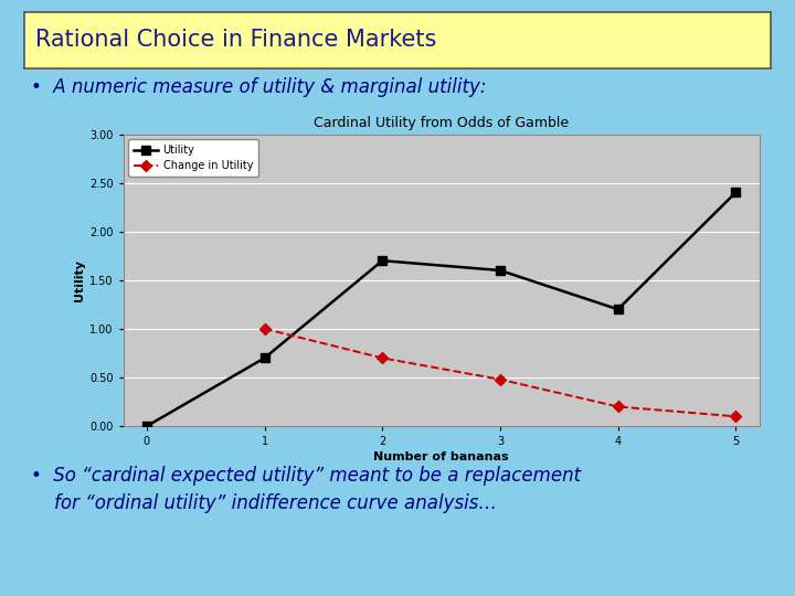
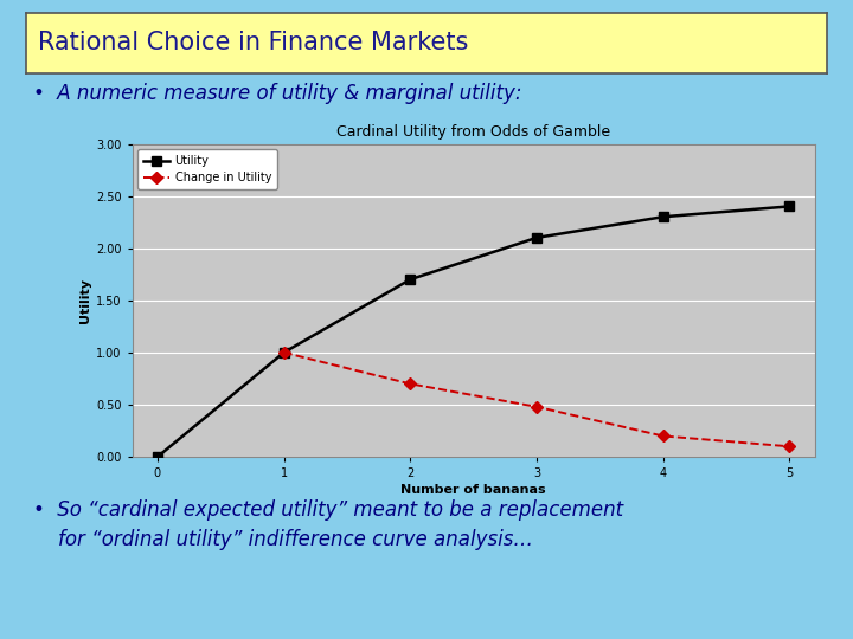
Utility/1: 0.7 -> 1.0
Utility/3: 1.6 -> 2.1
Utility/4: 1.2 -> 2.3
